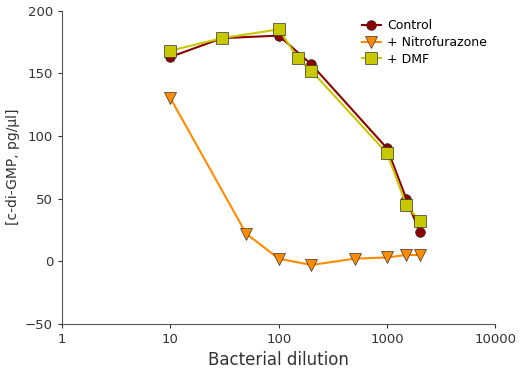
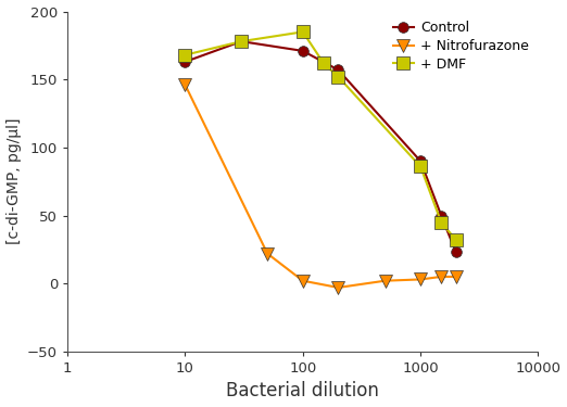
+ Nitrofurazone/10: 130 -> 146
Control/100: 180 -> 171
